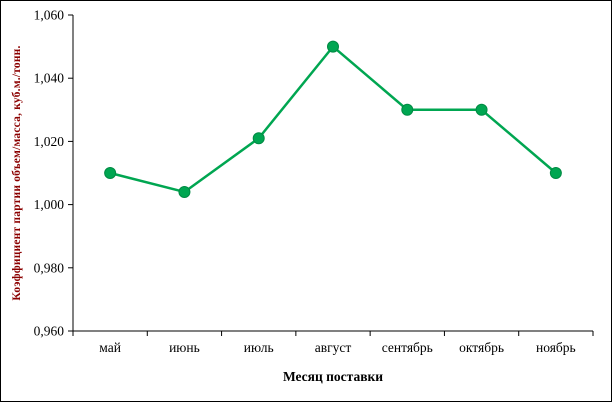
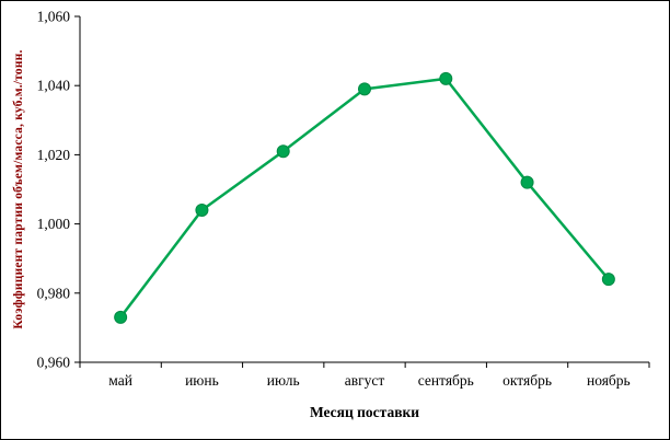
май: 1,01 -> 0,97
август: 1,05 -> 1,04
сентябрь: 1,03 -> 1,04
октябрь: 1,03 -> 1,01
ноябрь: 1,01 -> 0,98
